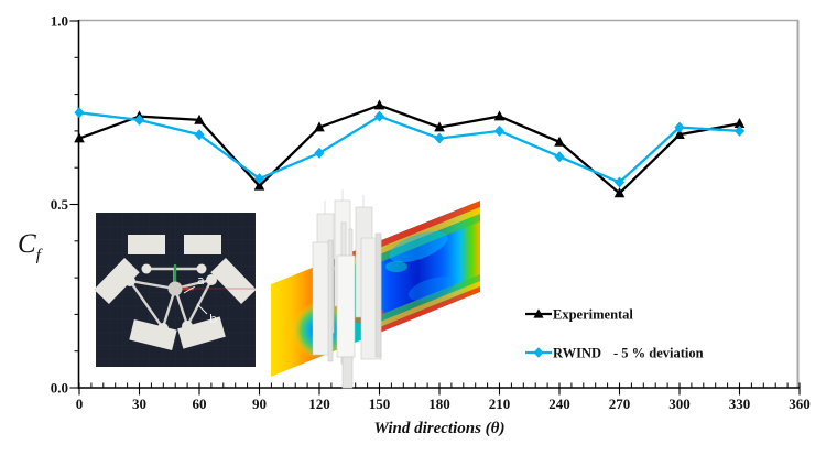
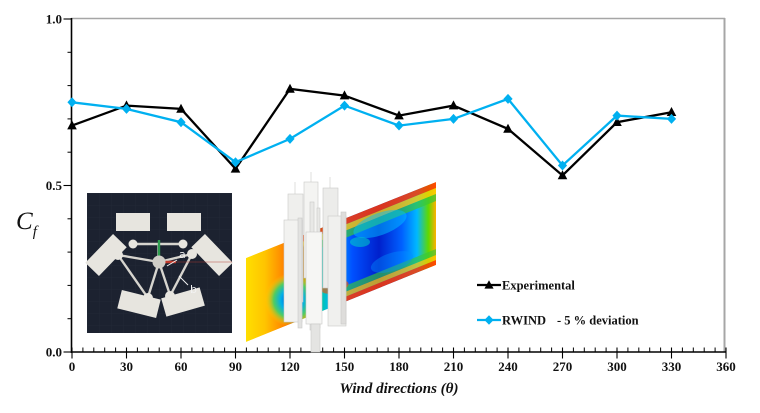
Experimental/120: 0.71 -> 0.79
RWIND/240: 0.63 -> 0.76
